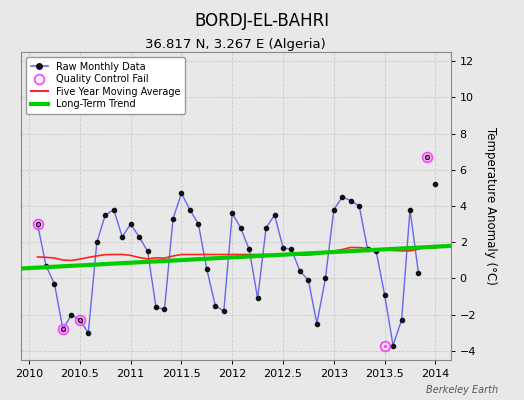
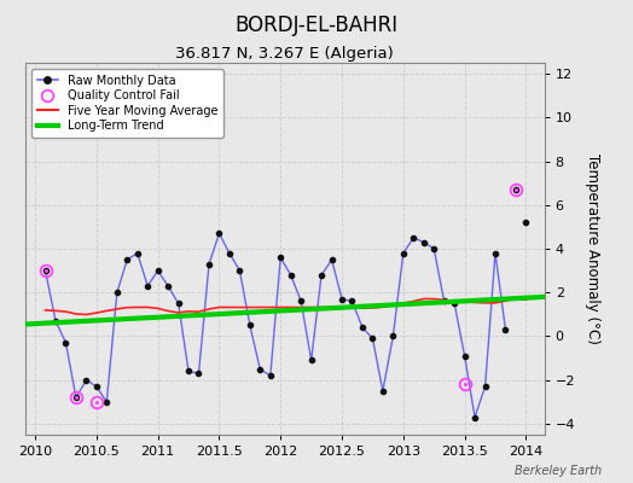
Quality Control Fail/2010.5: -2.3 -> -3.0
Quality Control Fail/2013.5: -3.7 -> -2.2
